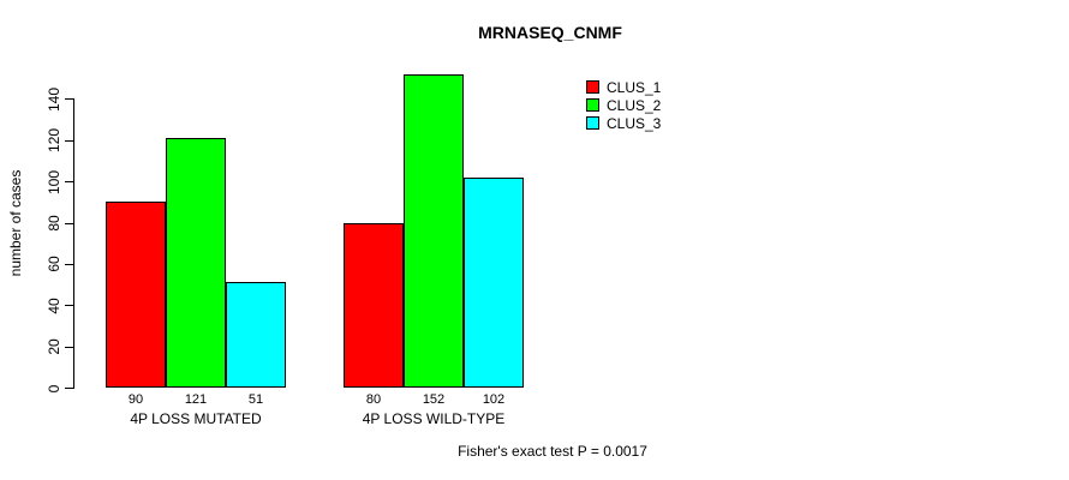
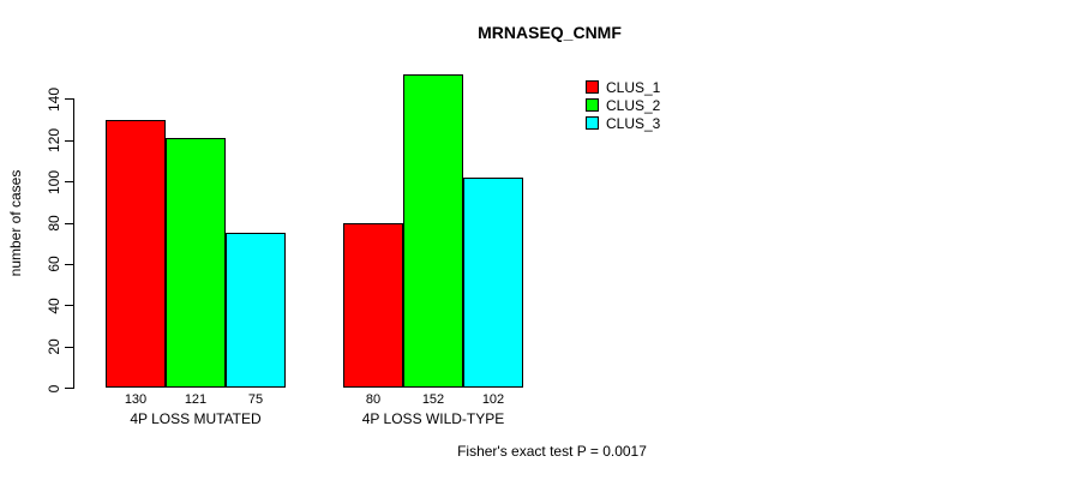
CLUS_1/4P LOSS MUTATED: 90 -> 130
CLUS_3/4P LOSS MUTATED: 51 -> 75
